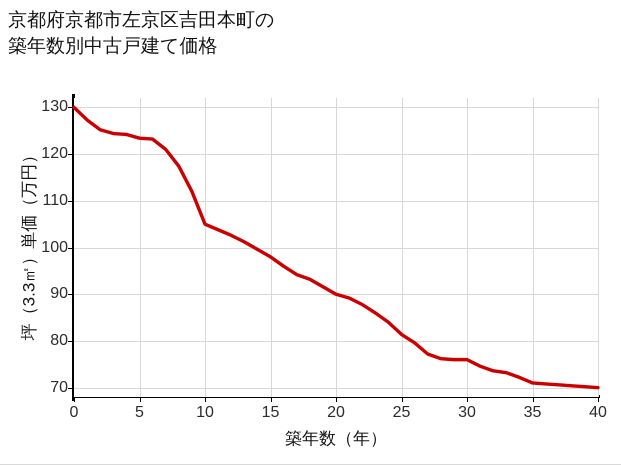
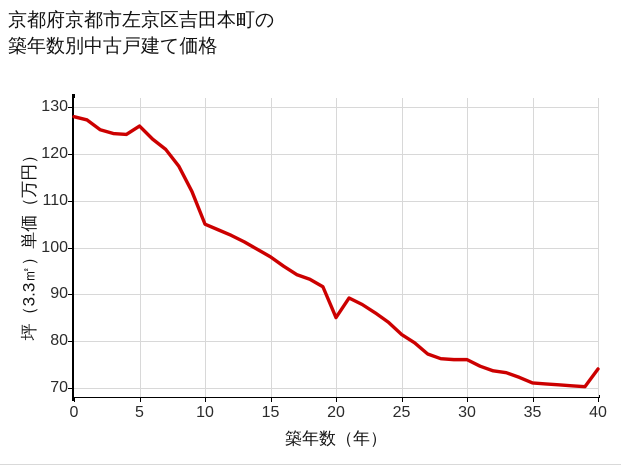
0: 130 -> 128
5: 123 -> 126
20: 90 -> 85
40: 70 -> 74
